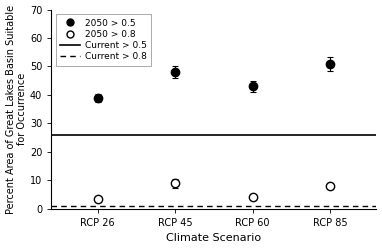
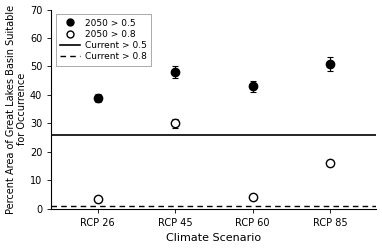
2050 > 0.8/RCP 45: 9.0 -> 30.0
2050 > 0.8/RCP 85: 8.0 -> 16.0
